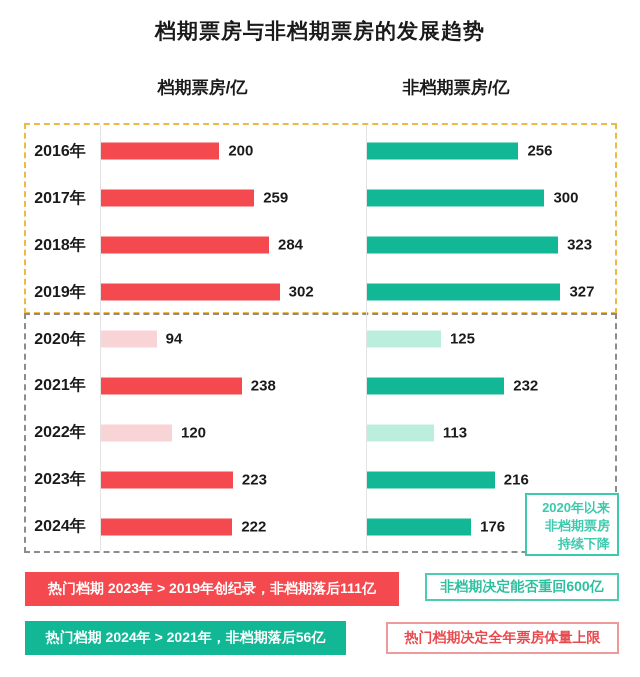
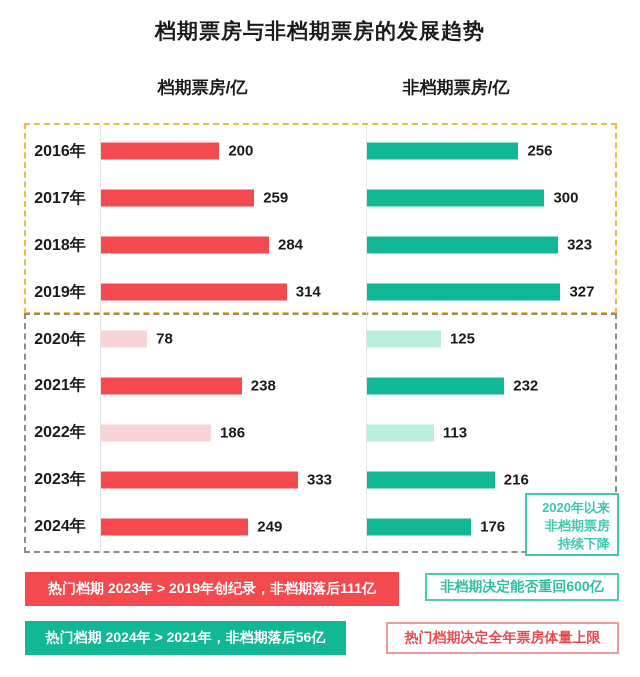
档期票房/亿/2019年: 302 -> 314
档期票房/亿/2020年: 94 -> 78
档期票房/亿/2022年: 120 -> 186
档期票房/亿/2023年: 223 -> 333
档期票房/亿/2024年: 222 -> 249
